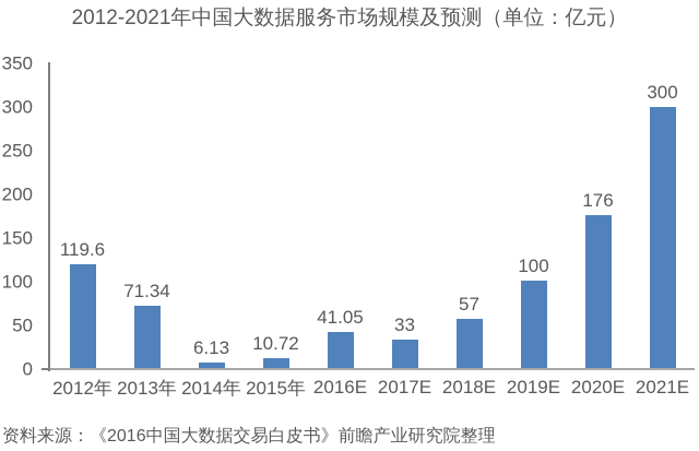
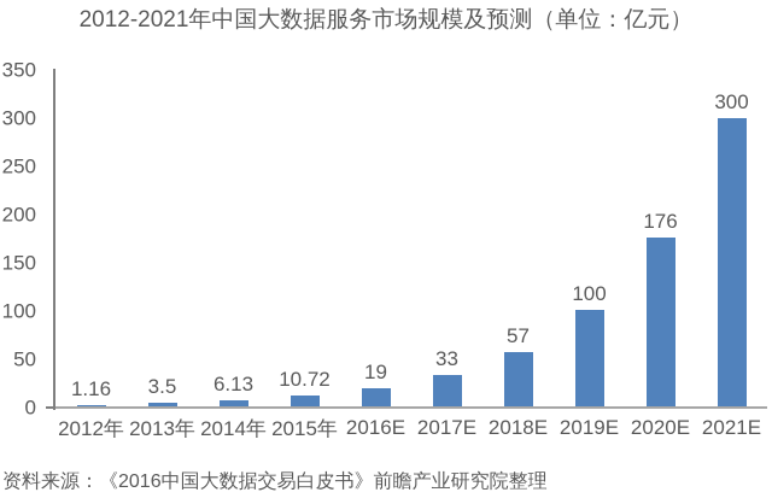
2012年: 119.6 -> 1.16
2013年: 71.34 -> 3.5
2016E: 41.05 -> 19
